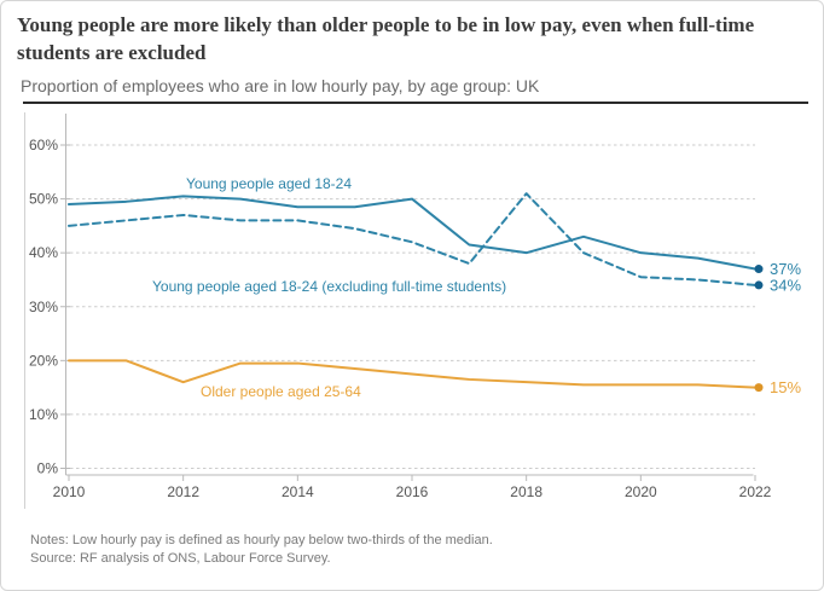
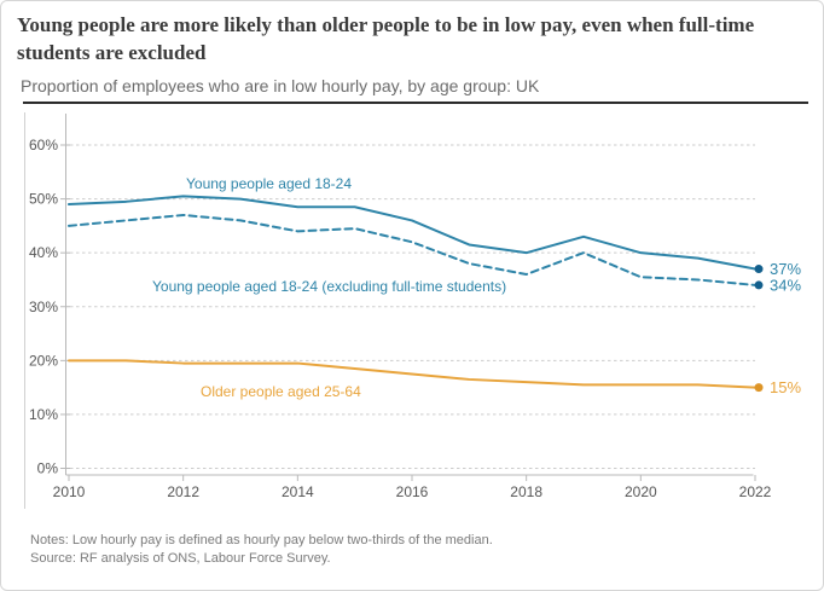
Older people aged 25-64/2012: 16% -> 20%
Young people aged 18-24 (excluding full-time students)/2014: 46% -> 44%
Young people aged 18-24/2016: 50% -> 46%
Young people aged 18-24 (excluding full-time students)/2018: 51% -> 36%
